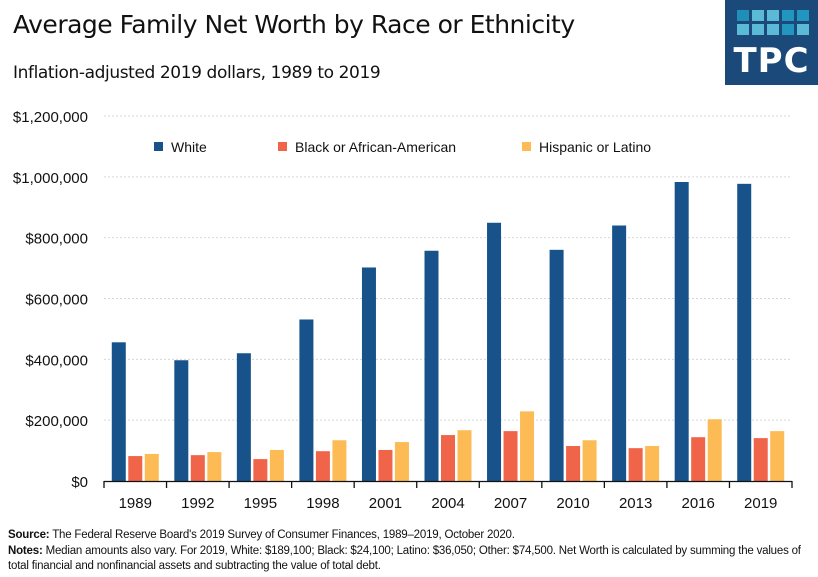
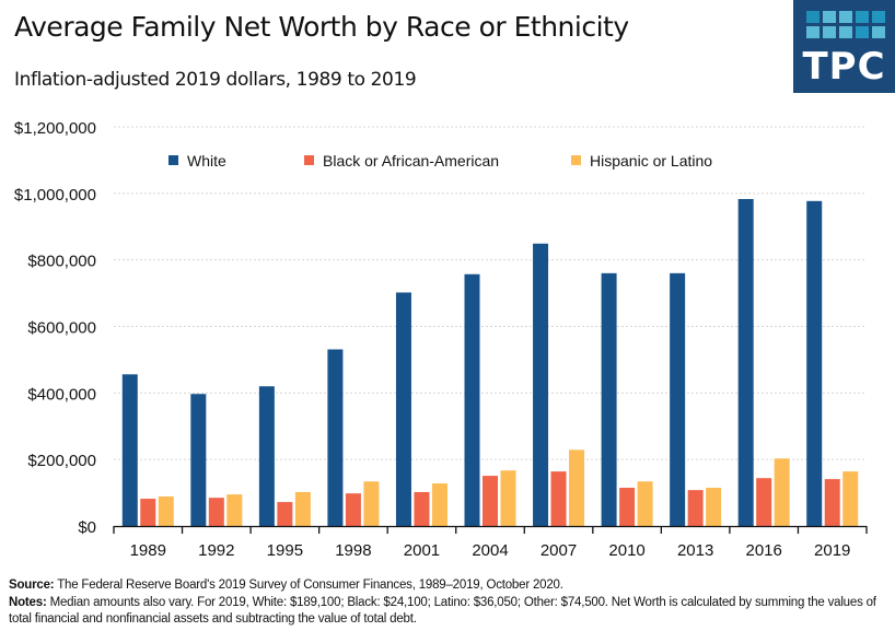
White/2013: $840000 -> $760000
